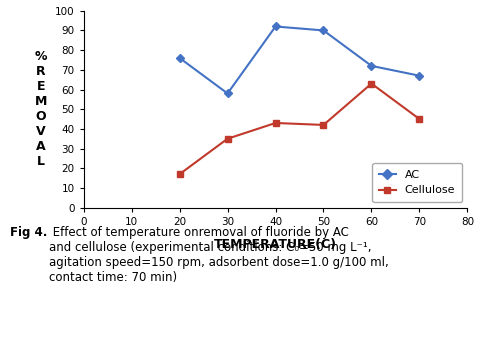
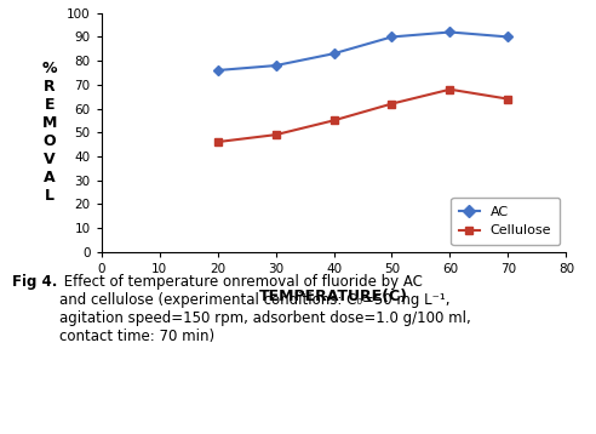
Cellulose/20: 17 -> 46
AC/30: 58 -> 78
Cellulose/30: 35 -> 49
AC/40: 92 -> 83
Cellulose/40: 43 -> 55
Cellulose/50: 42 -> 62
AC/60: 72 -> 92
Cellulose/60: 63 -> 68
AC/70: 67 -> 90
Cellulose/70: 45 -> 64
